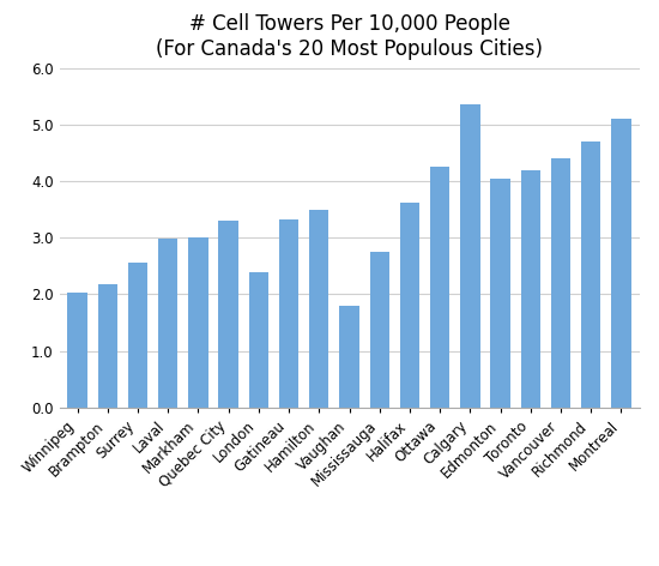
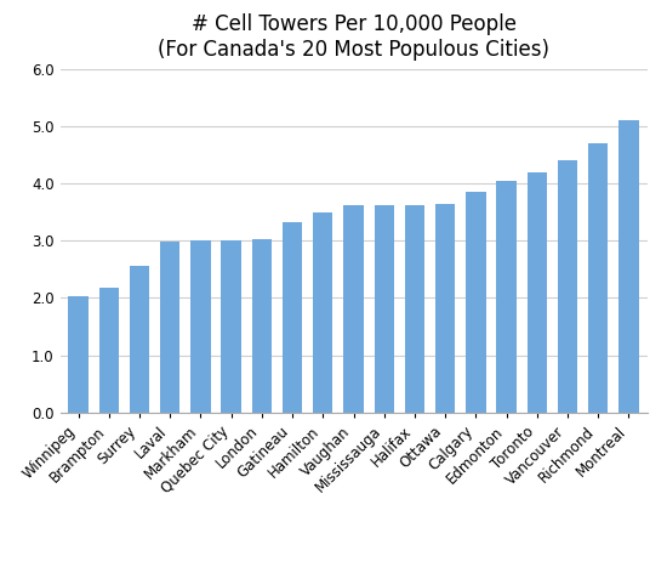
Quebec City: 3.30 -> 3.01
London: 2.40 -> 3.02
Vaughan: 1.80 -> 3.61
Mississauga: 2.75 -> 3.62
Ottawa: 4.25 -> 3.64
Calgary: 5.35 -> 3.85
